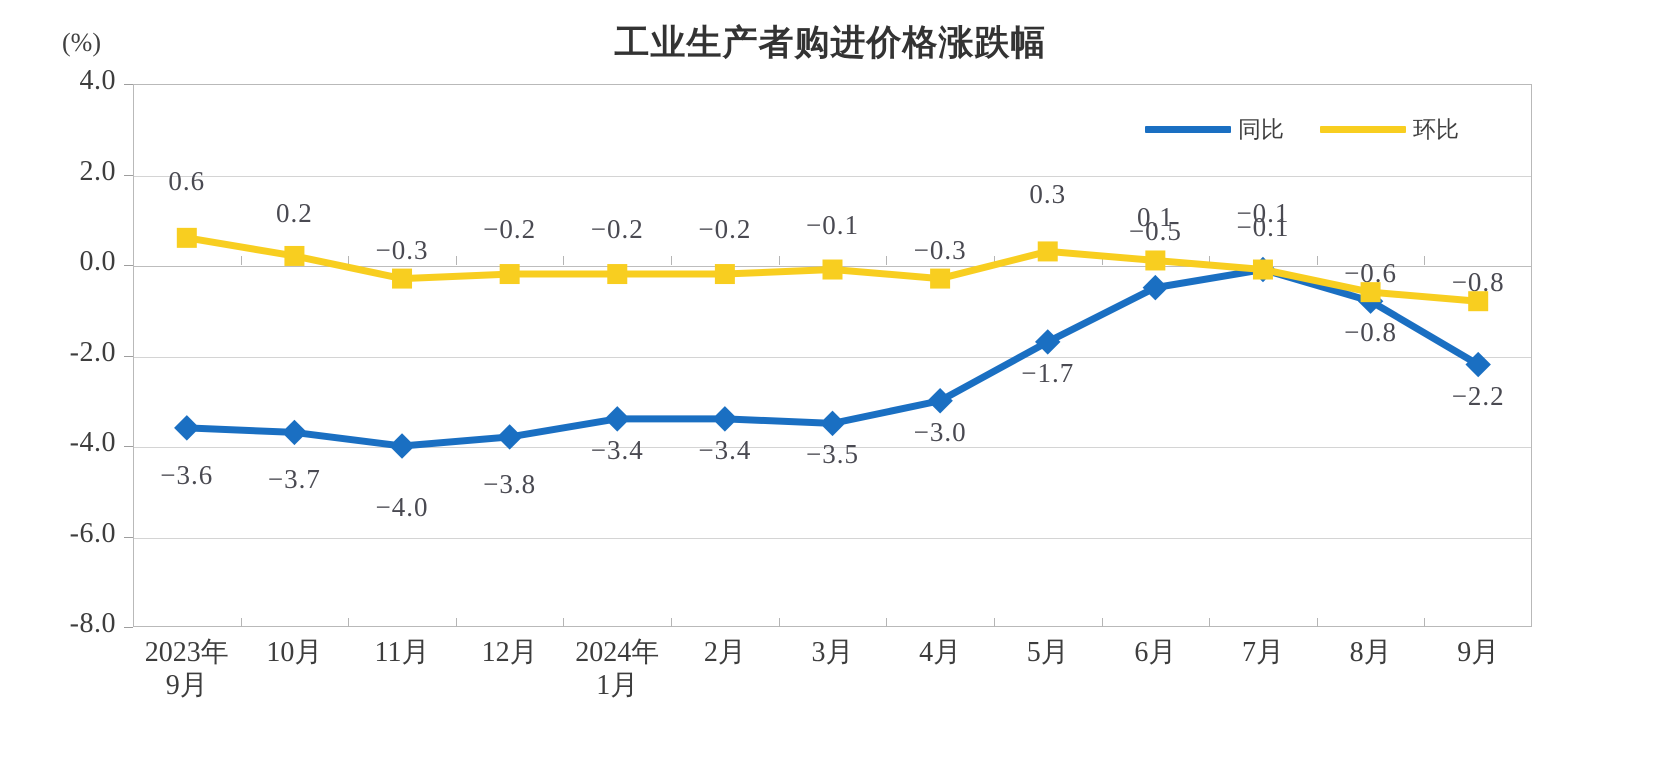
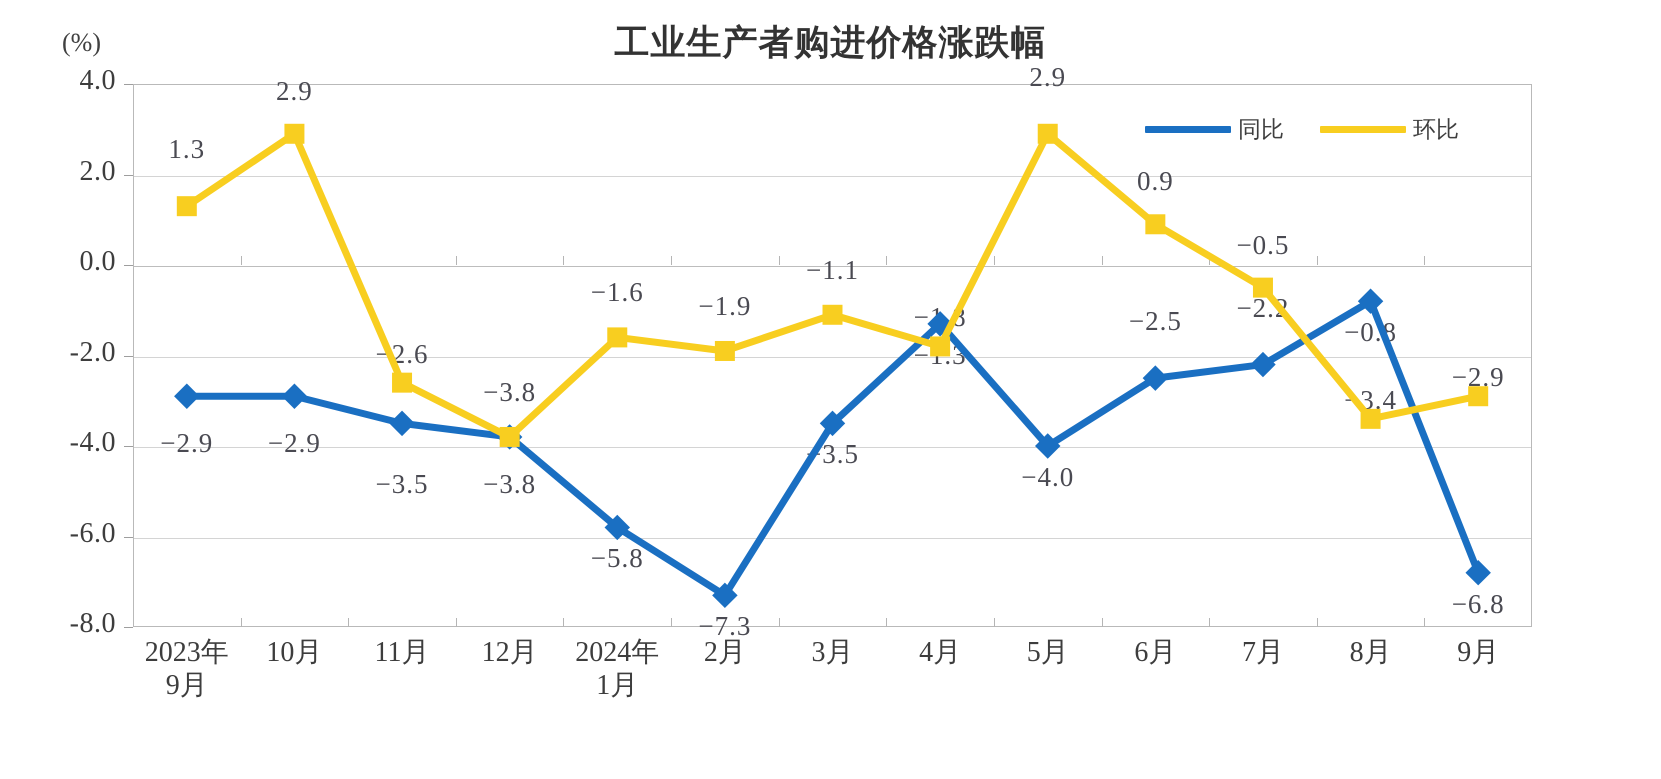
同比/2023年 9月: −3.6 -> −2.9
环比/2023年 9月: 0.6 -> 1.3
同比/10月: −3.7 -> −2.9
环比/10月: 0.2 -> 2.9
同比/11月: −4.0 -> −3.5
环比/11月: −0.3 -> −2.6
环比/12月: −0.2 -> −3.8
同比/2024年 1月: −3.4 -> −5.8
环比/2024年 1月: −0.2 -> −1.6
同比/2月: −3.4 -> −7.3
环比/2月: −0.2 -> −1.9
环比/3月: −0.1 -> −1.1
同比/4月: −3.0 -> −1.3
环比/4月: −0.3 -> −1.8
同比/5月: −1.7 -> −4.0
环比/5月: 0.3 -> 2.9
同比/6月: −0.5 -> −2.5
环比/6月: 0.1 -> 0.9
同比/7月: −0.1 -> −2.2
环比/7月: −0.1 -> −0.5
环比/8月: −0.6 -> −3.4
同比/9月: −2.2 -> −6.8
环比/9月: −0.8 -> −2.9
